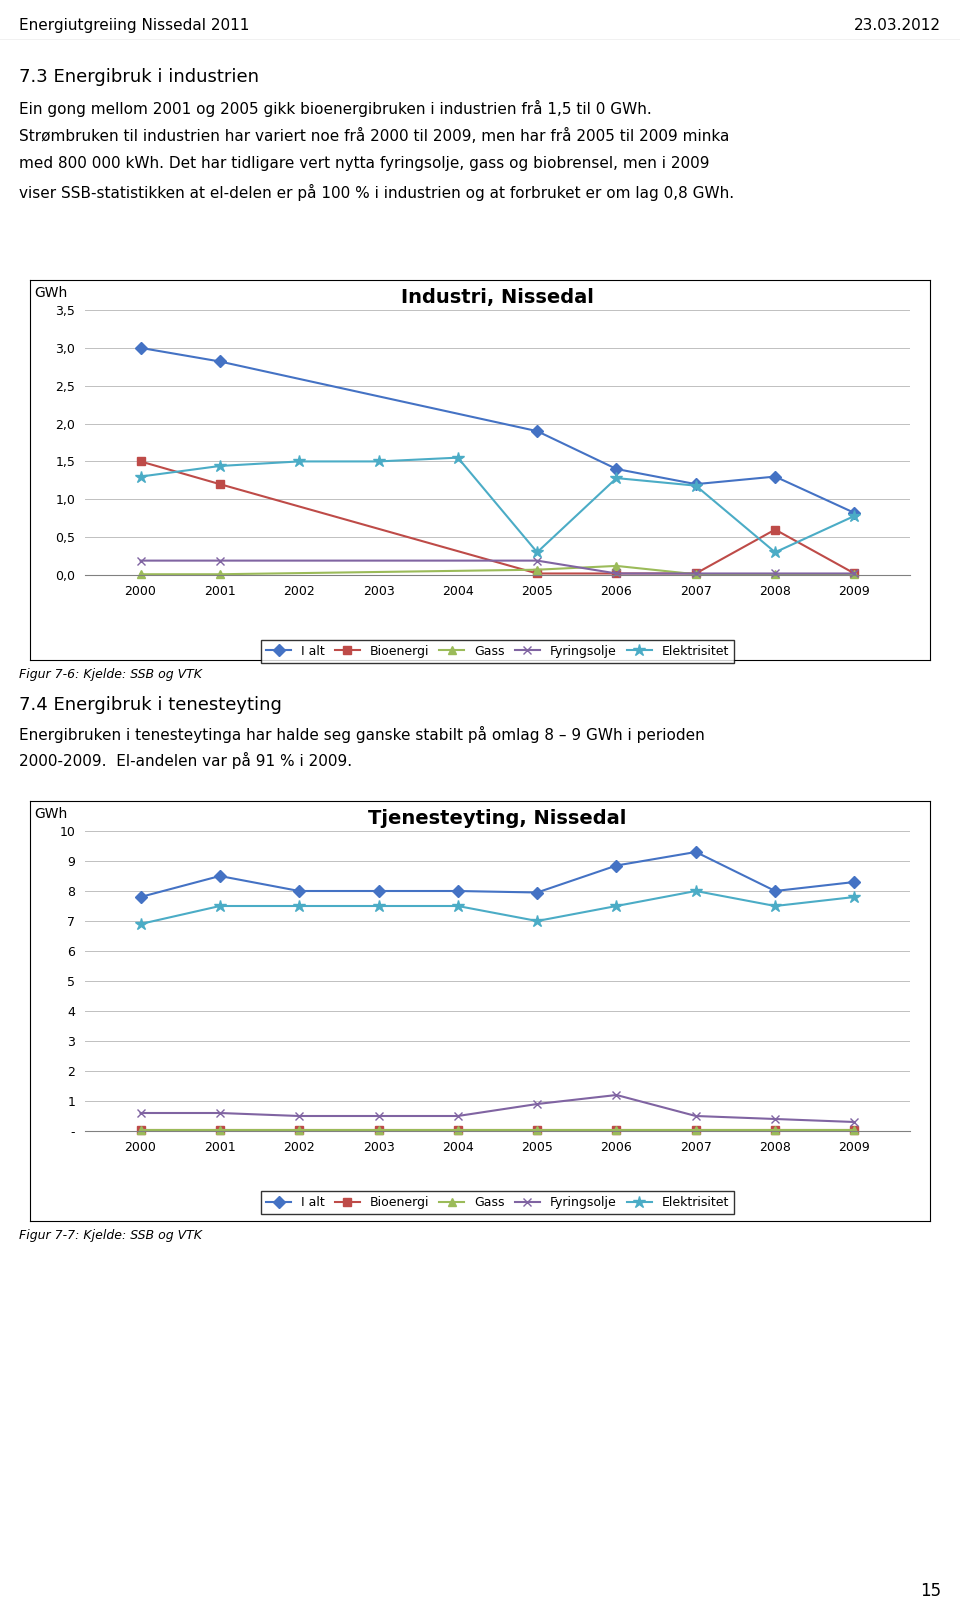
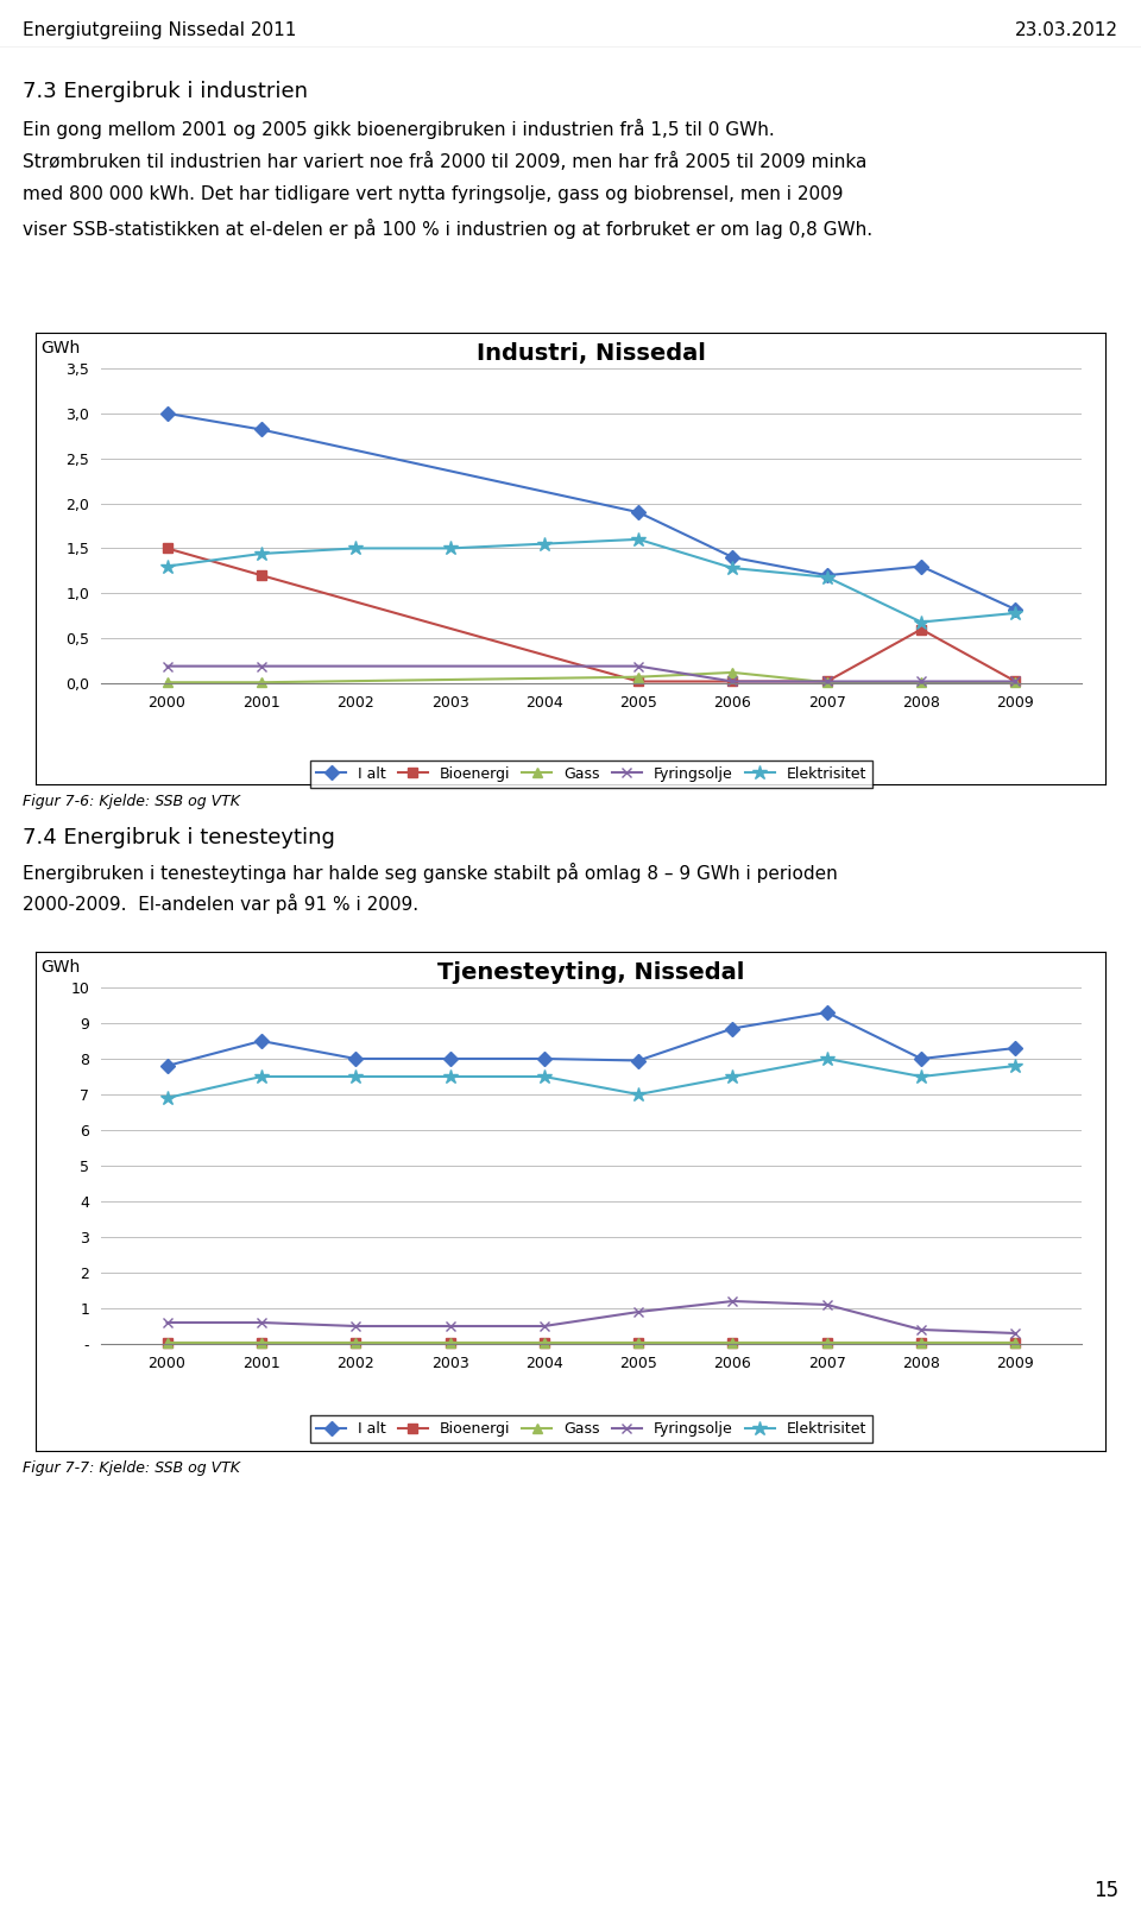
Industri, Nissedal/Elektrisitet/2005: 0,30 -> 1,60
Industri, Nissedal/Elektrisitet/2008: 0,30 -> 0,68
Tjenesteyting, Nissedal/Fyringsolje/2007: 0.5 -> 1.1
